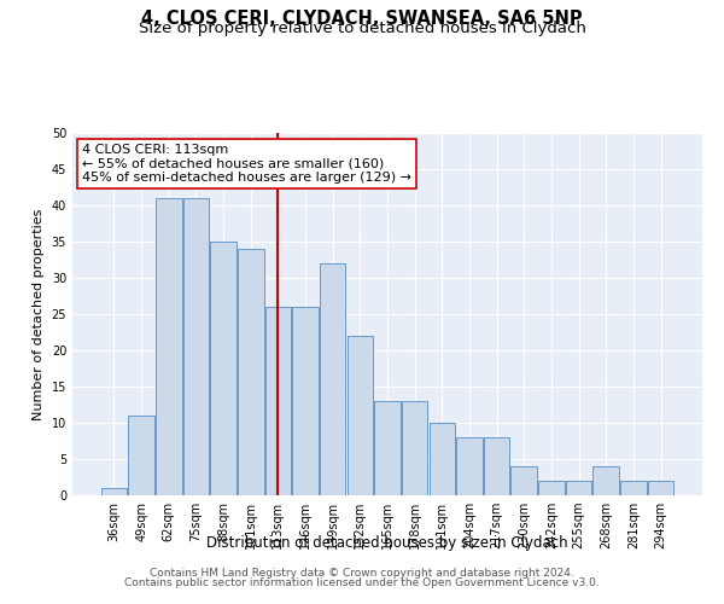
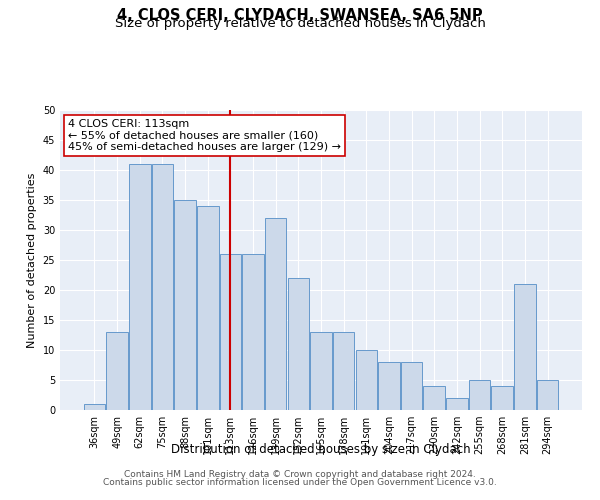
49sqm: 11 -> 13
255sqm: 2 -> 5
281sqm: 2 -> 21
294sqm: 2 -> 5
